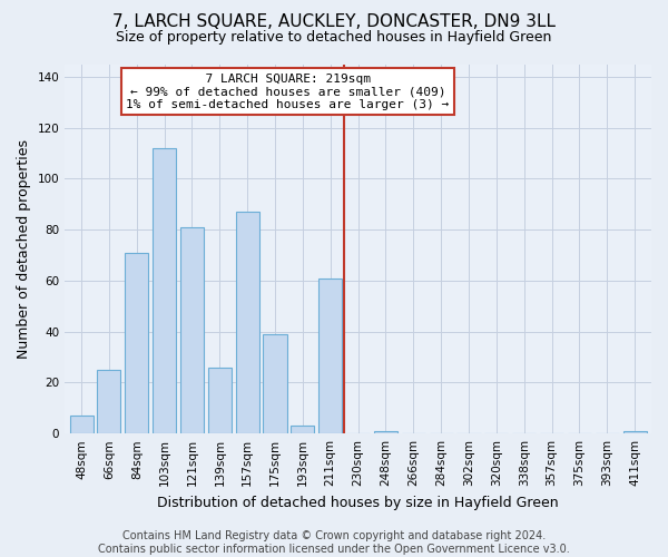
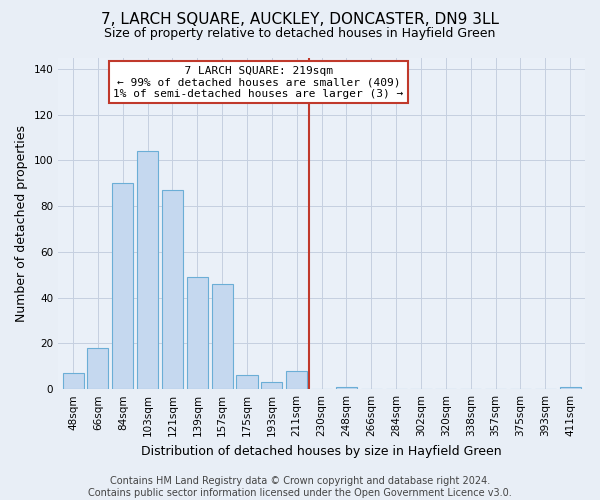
66sqm: 25 -> 18
84sqm: 71 -> 90
103sqm: 112 -> 104
121sqm: 81 -> 87
139sqm: 26 -> 49
157sqm: 87 -> 46
175sqm: 39 -> 6
211sqm: 61 -> 8
